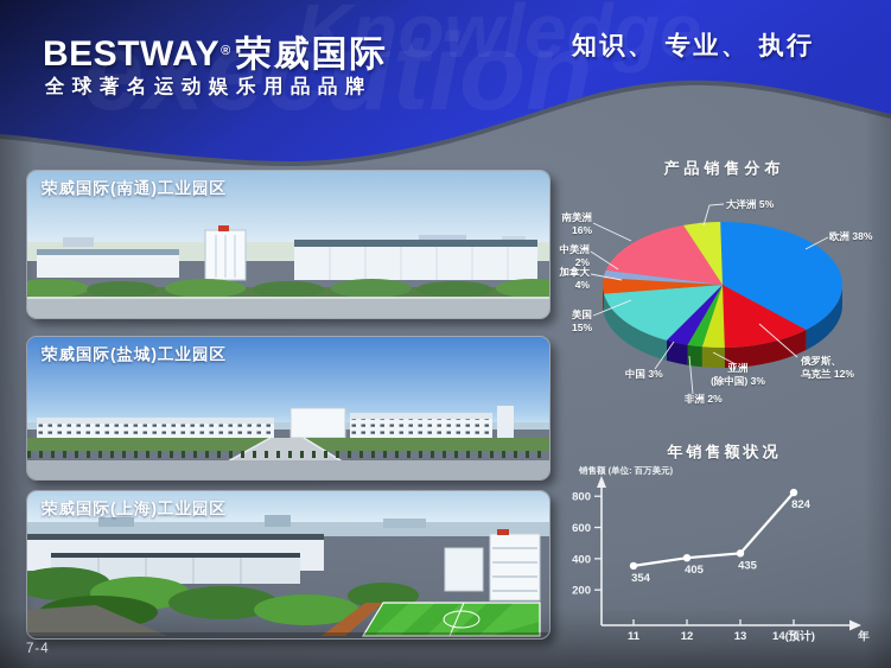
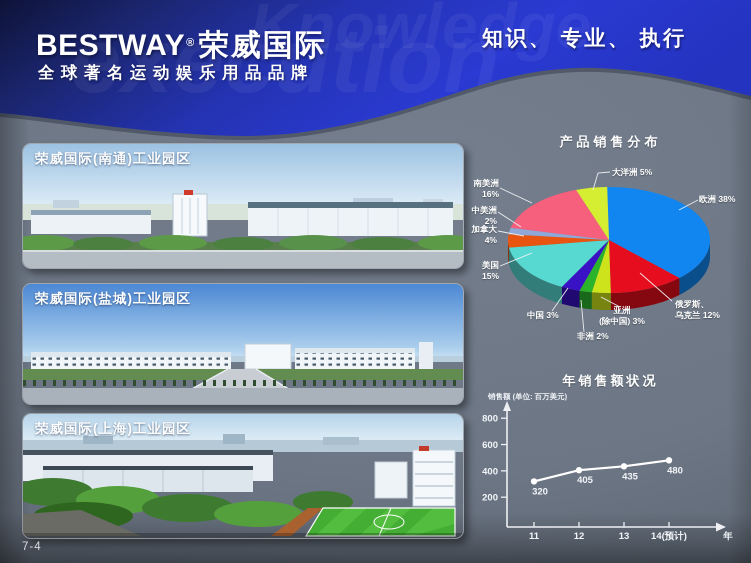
年销售额状况/11: 354 -> 320
年销售额状况/14(预计): 824 -> 480
